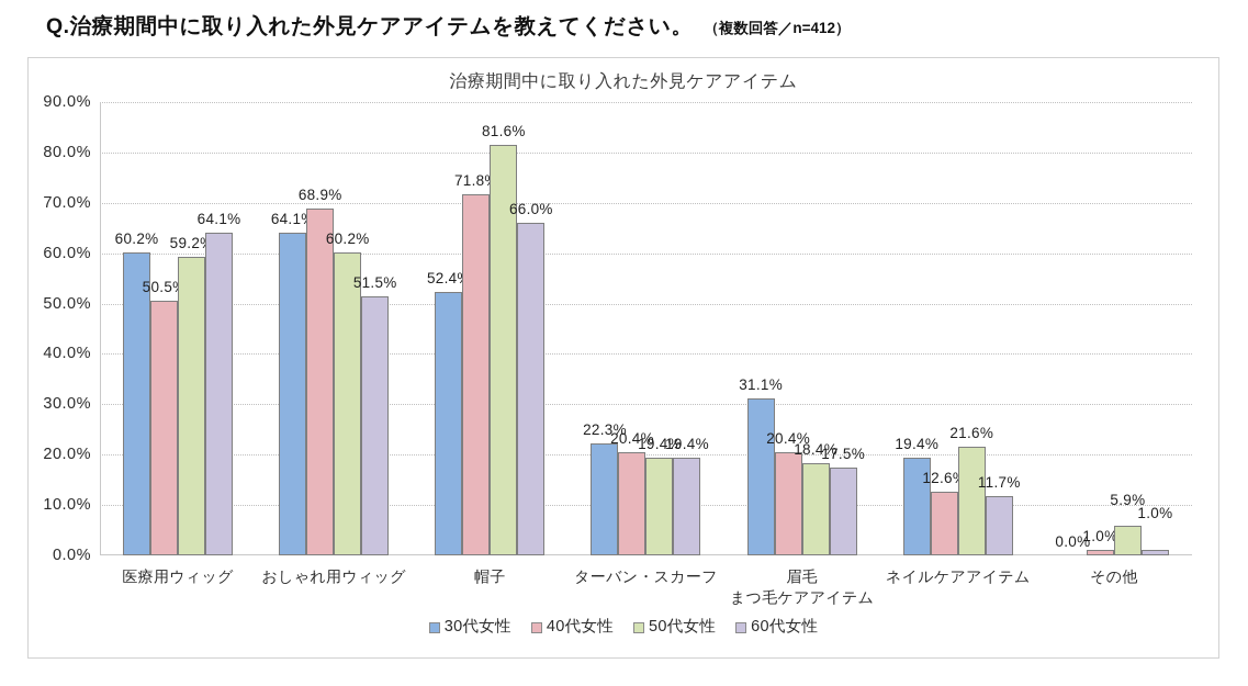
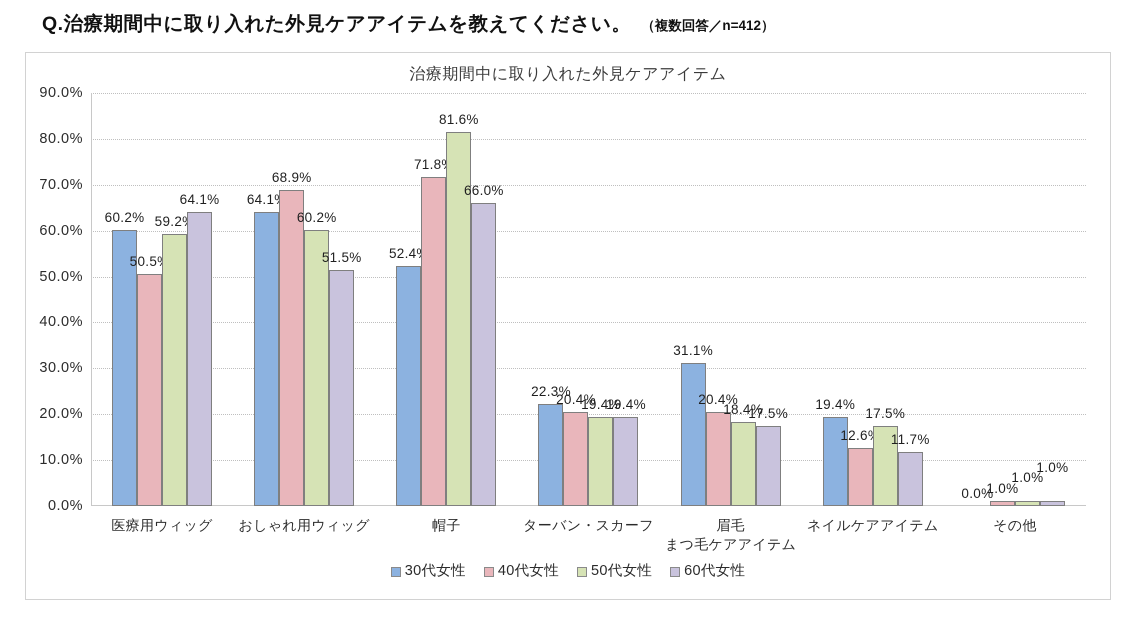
50代女性/ネイルケアアイテム: 21.6% -> 17.5%
50代女性/その他: 5.9% -> 1.0%
